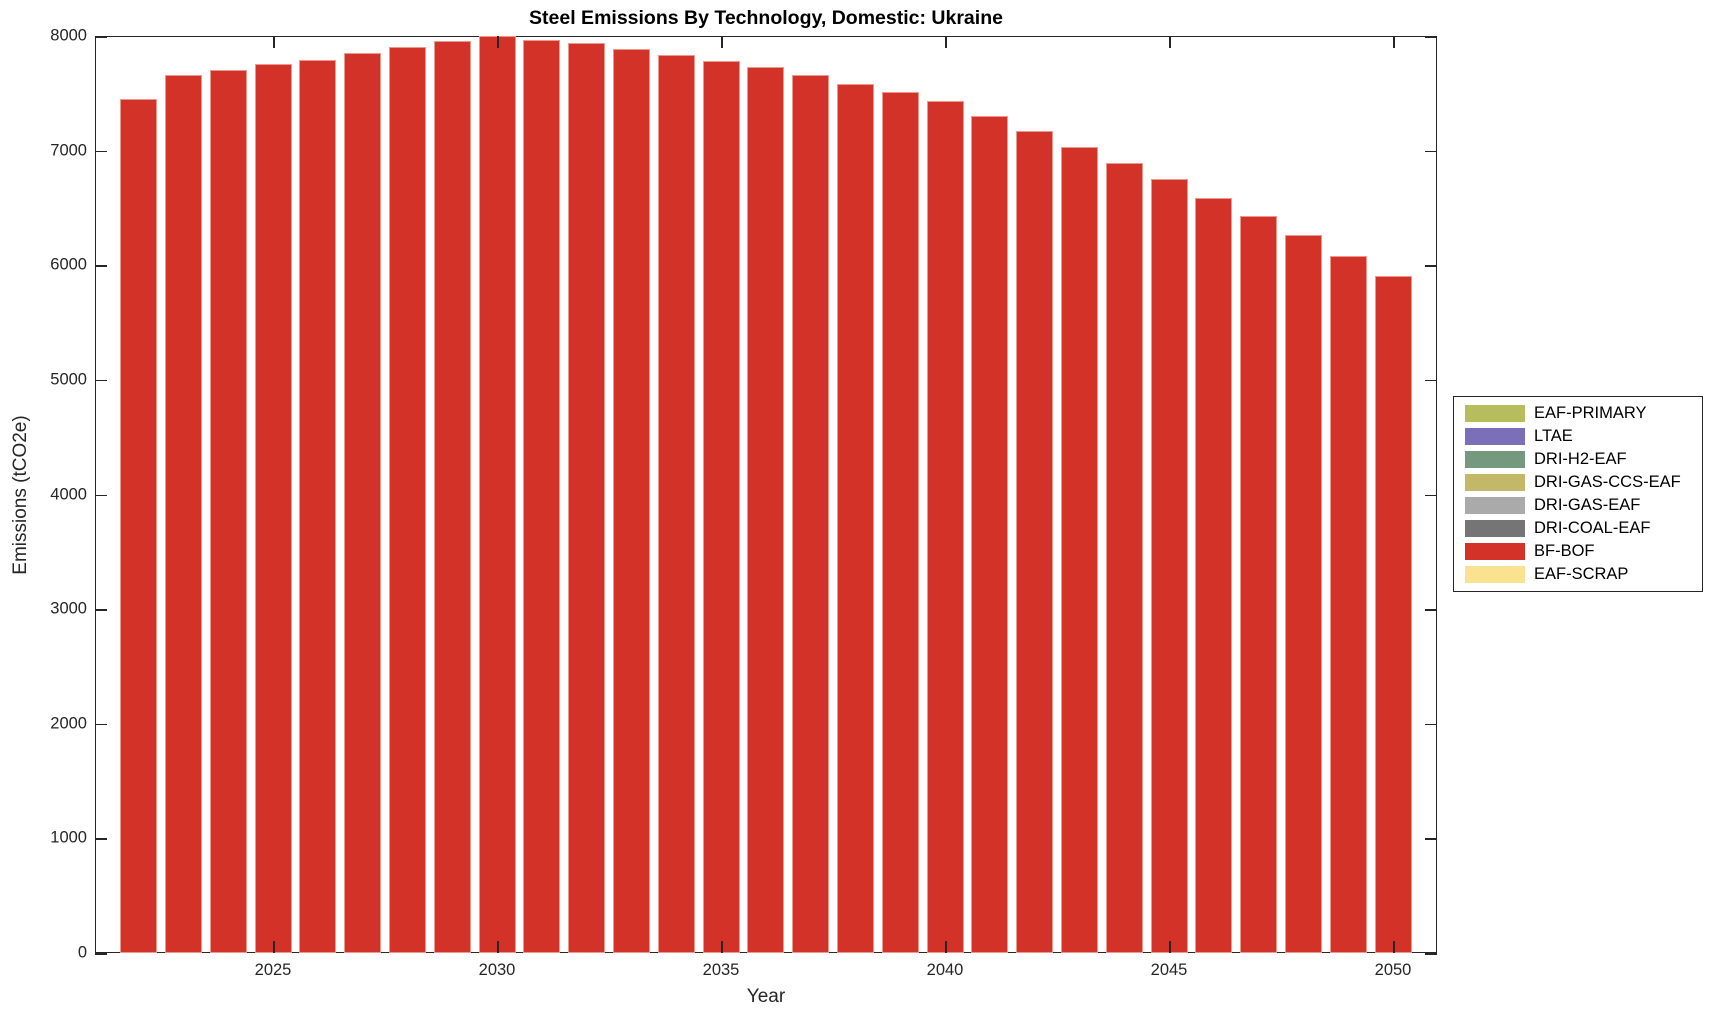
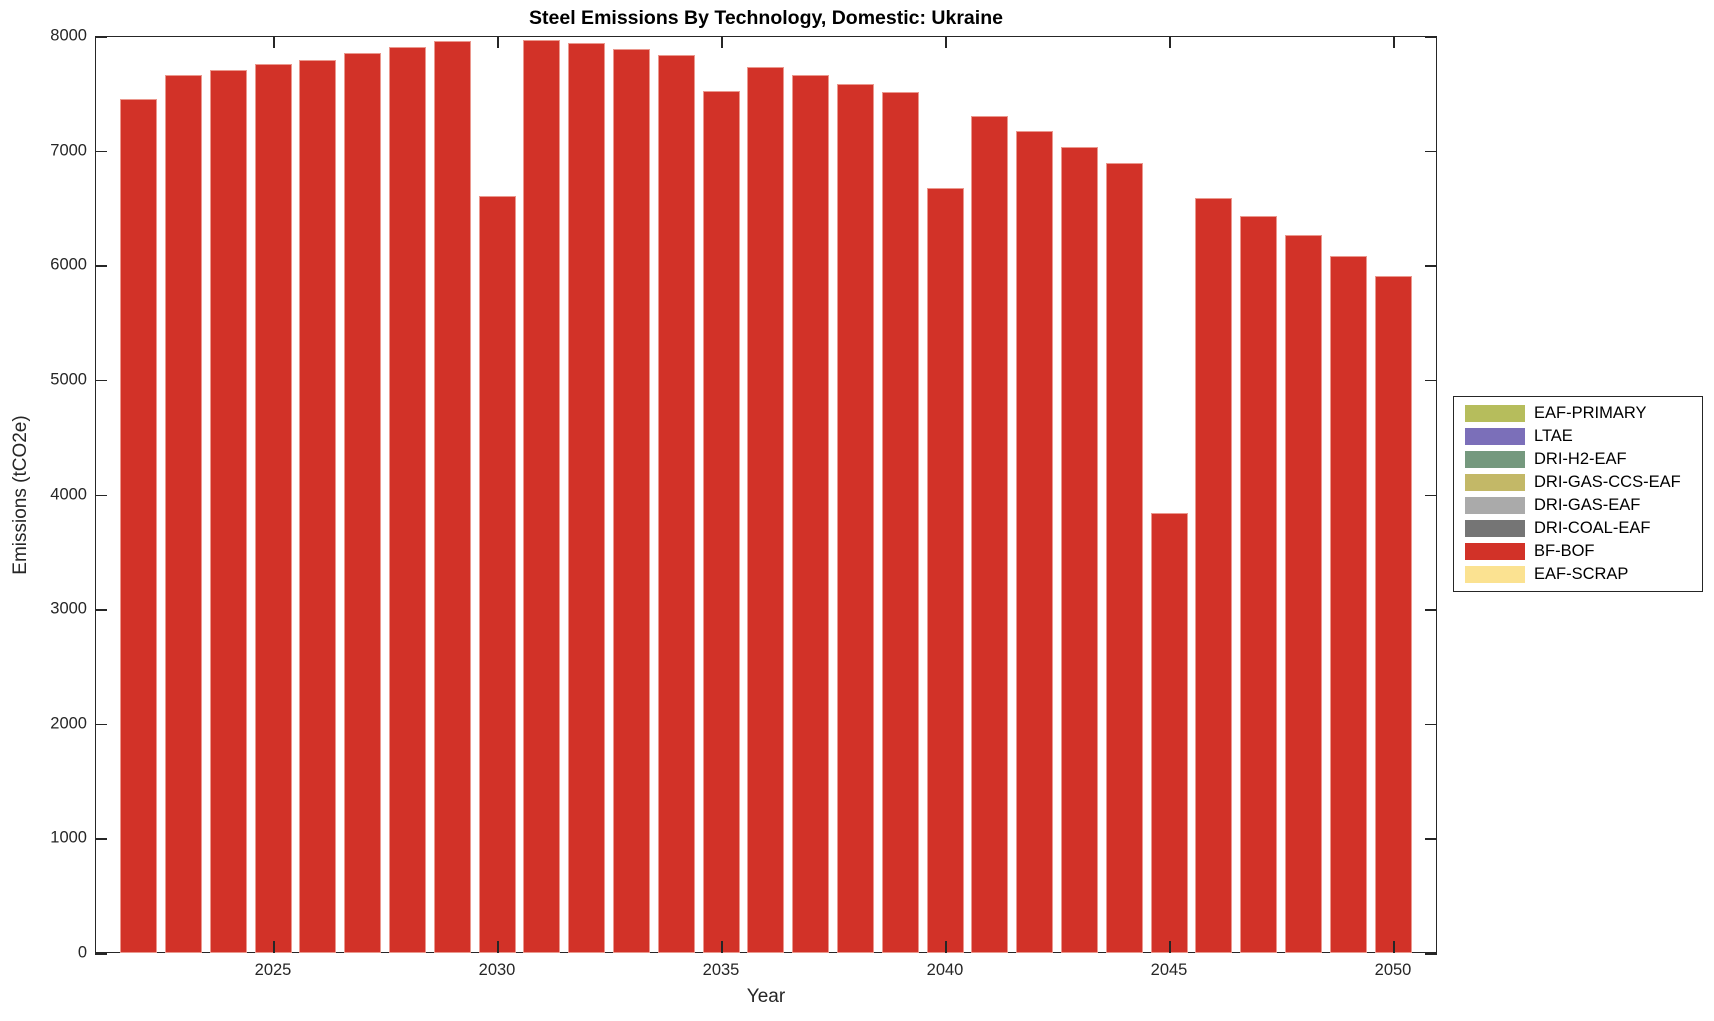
2030: 8000 -> 6600
2035: 7780 -> 7520
2040: 7430 -> 6670
2045: 6750 -> 3840
